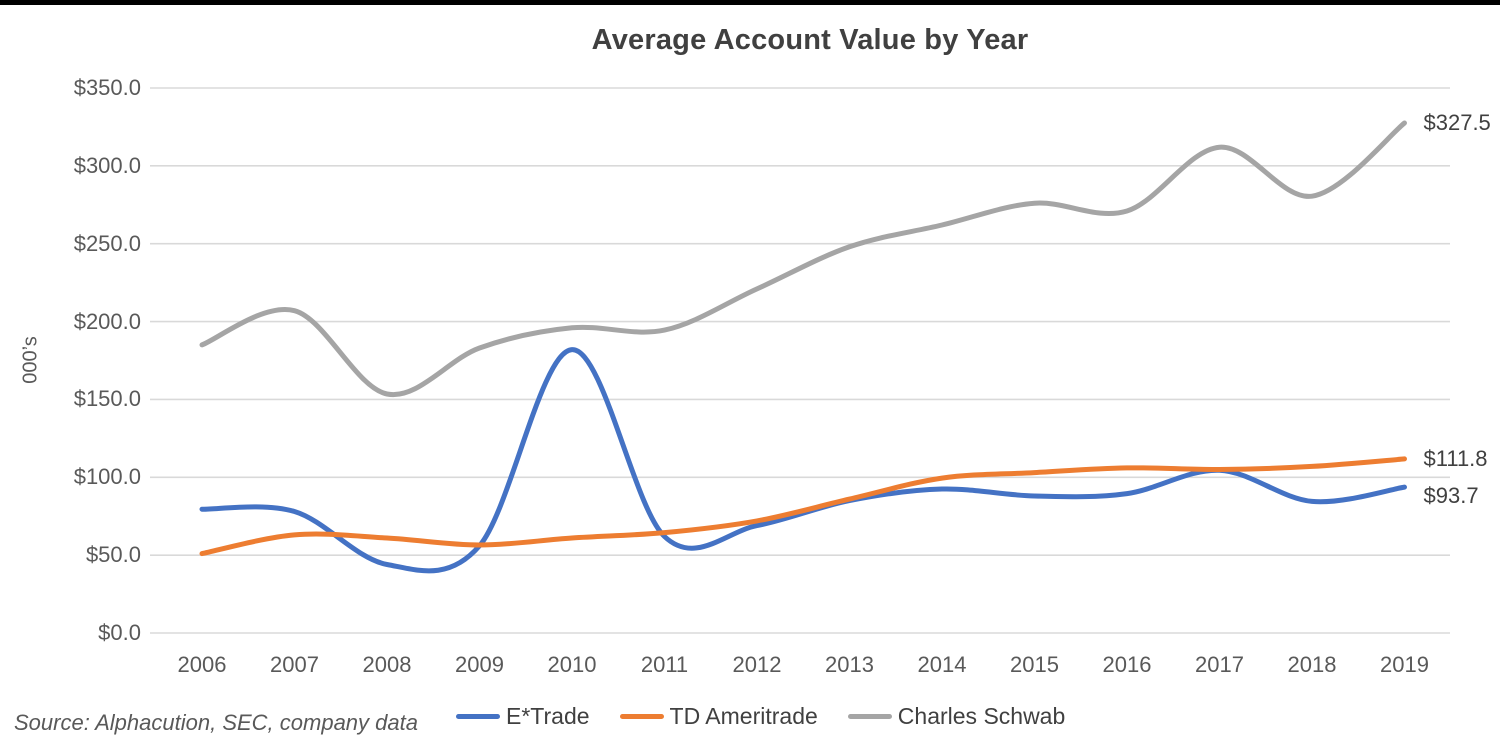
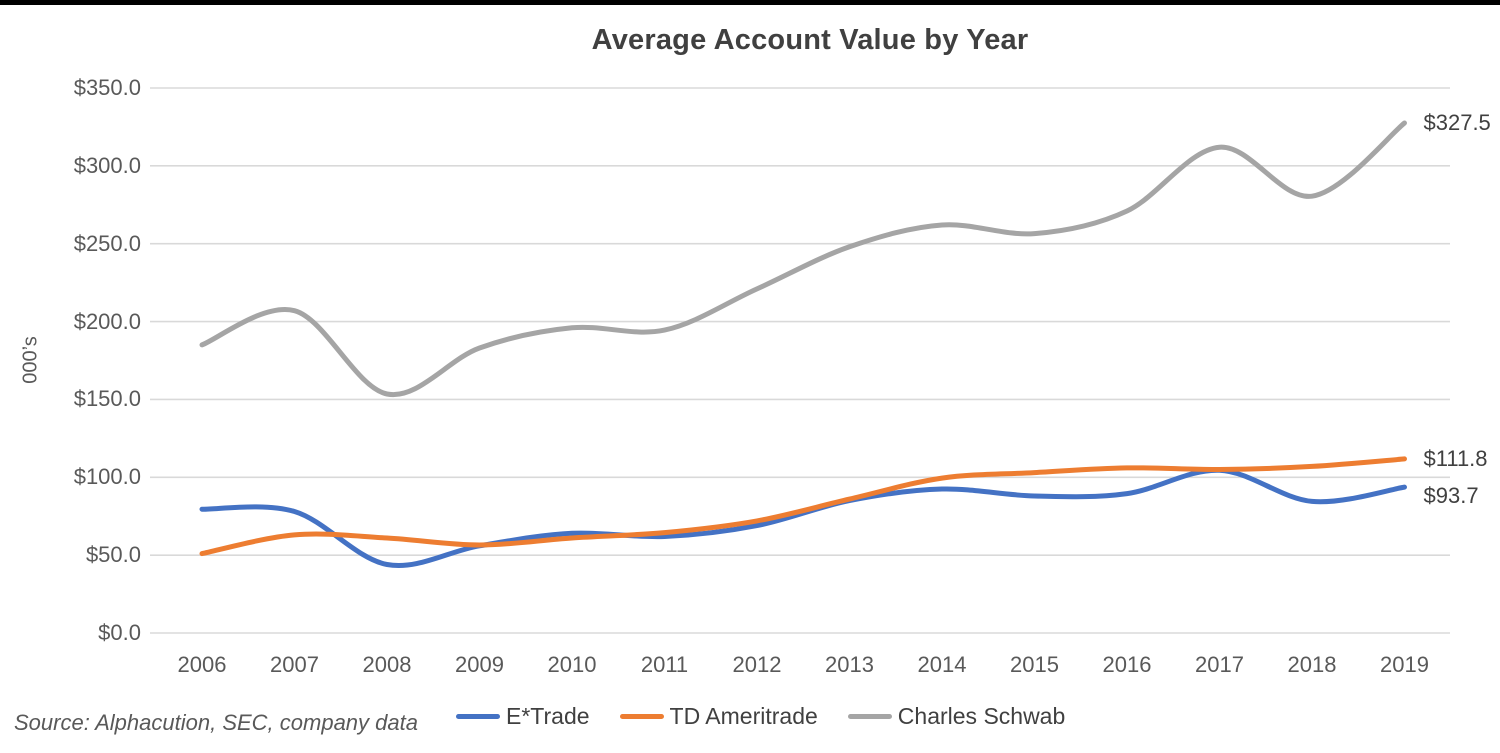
E*Trade/2010: $182 -> $64
Charles Schwab/2015: $276 -> $256
